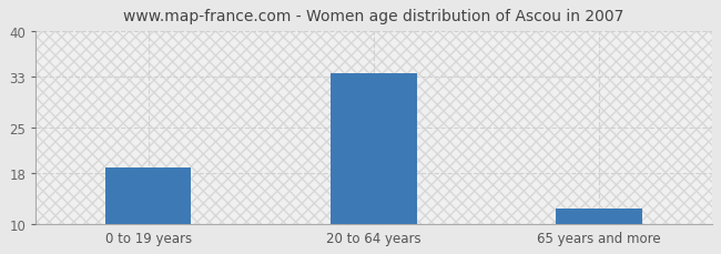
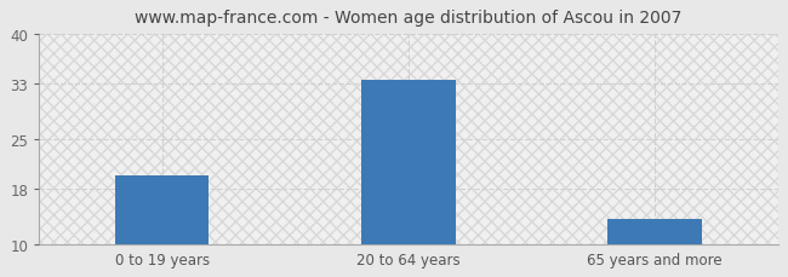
0 to 19 years: 18.8 -> 19.8
65 years and more: 12.5 -> 13.6
